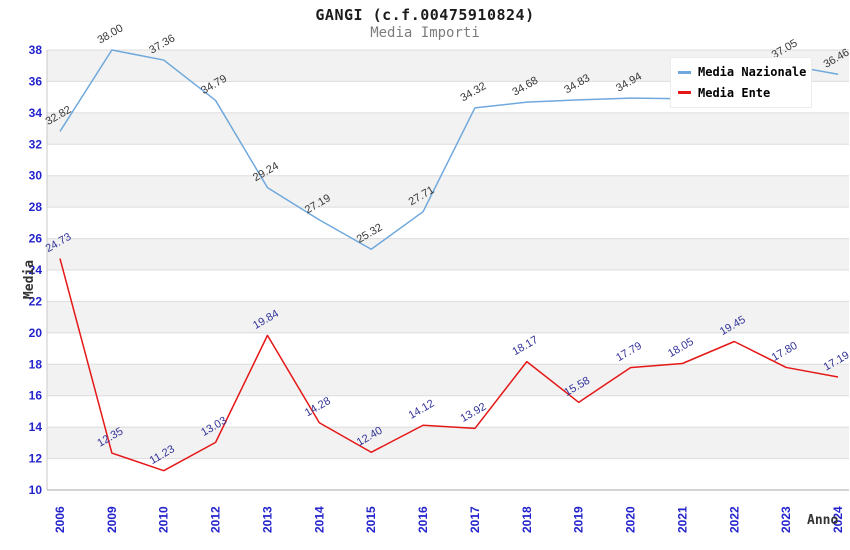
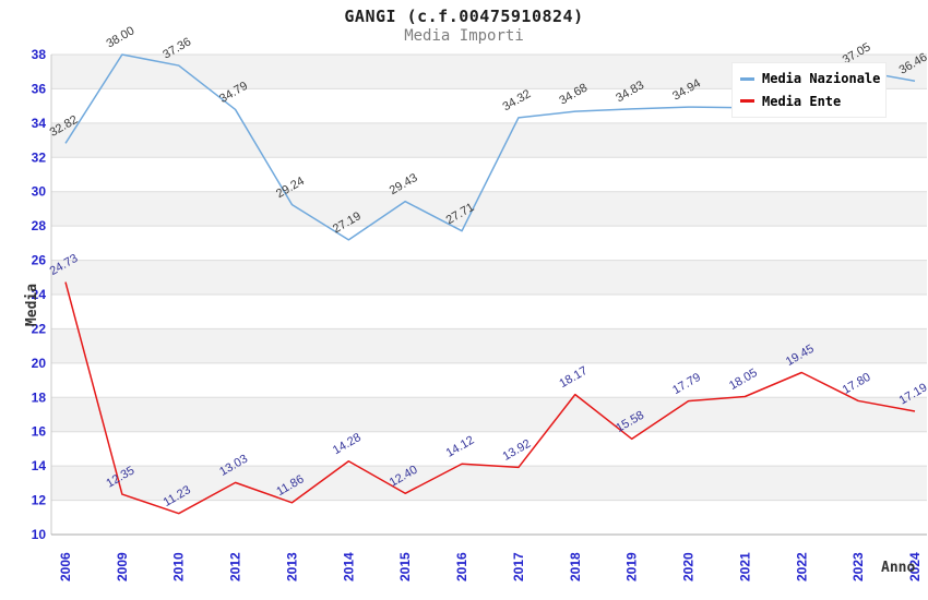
Media Ente/2013: 19.84 -> 11.86
Media Nazionale/2015: 25.32 -> 29.43
